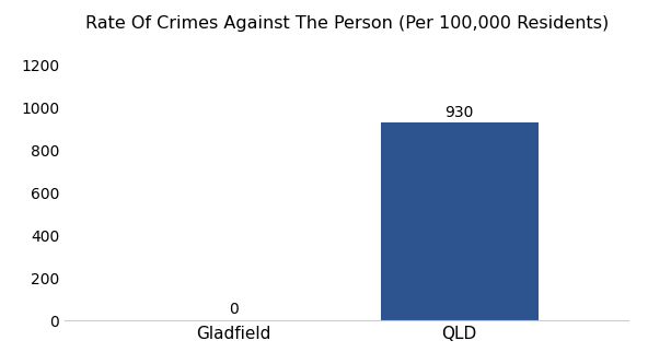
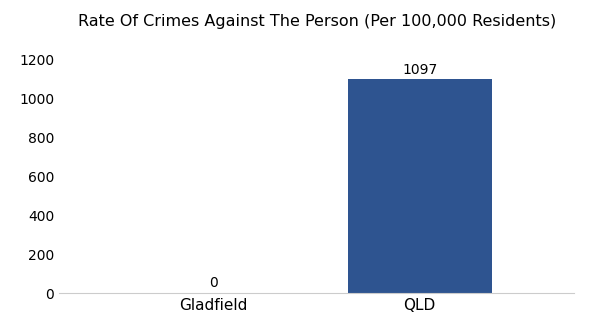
QLD: 930 -> 1097
